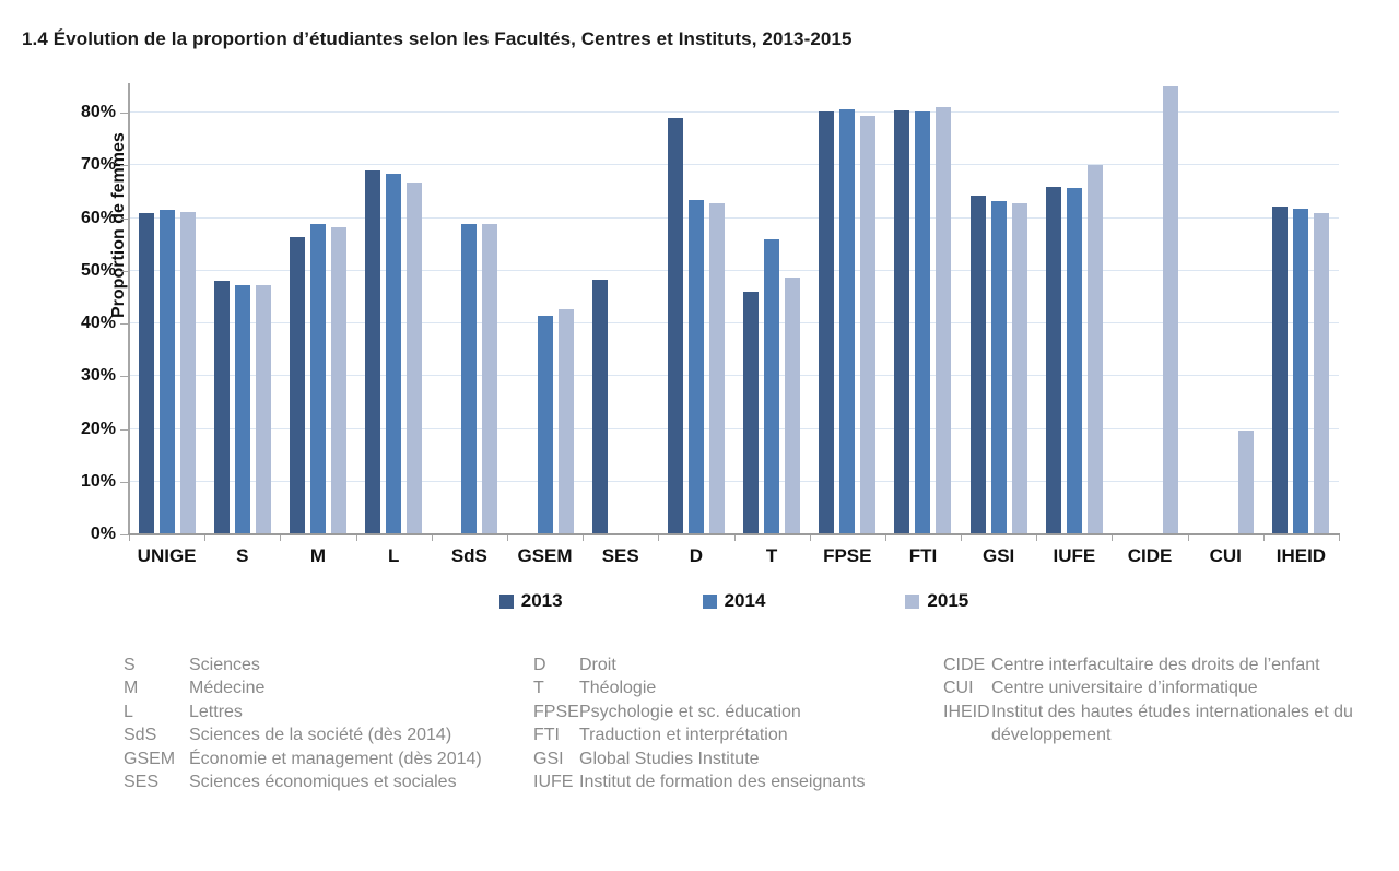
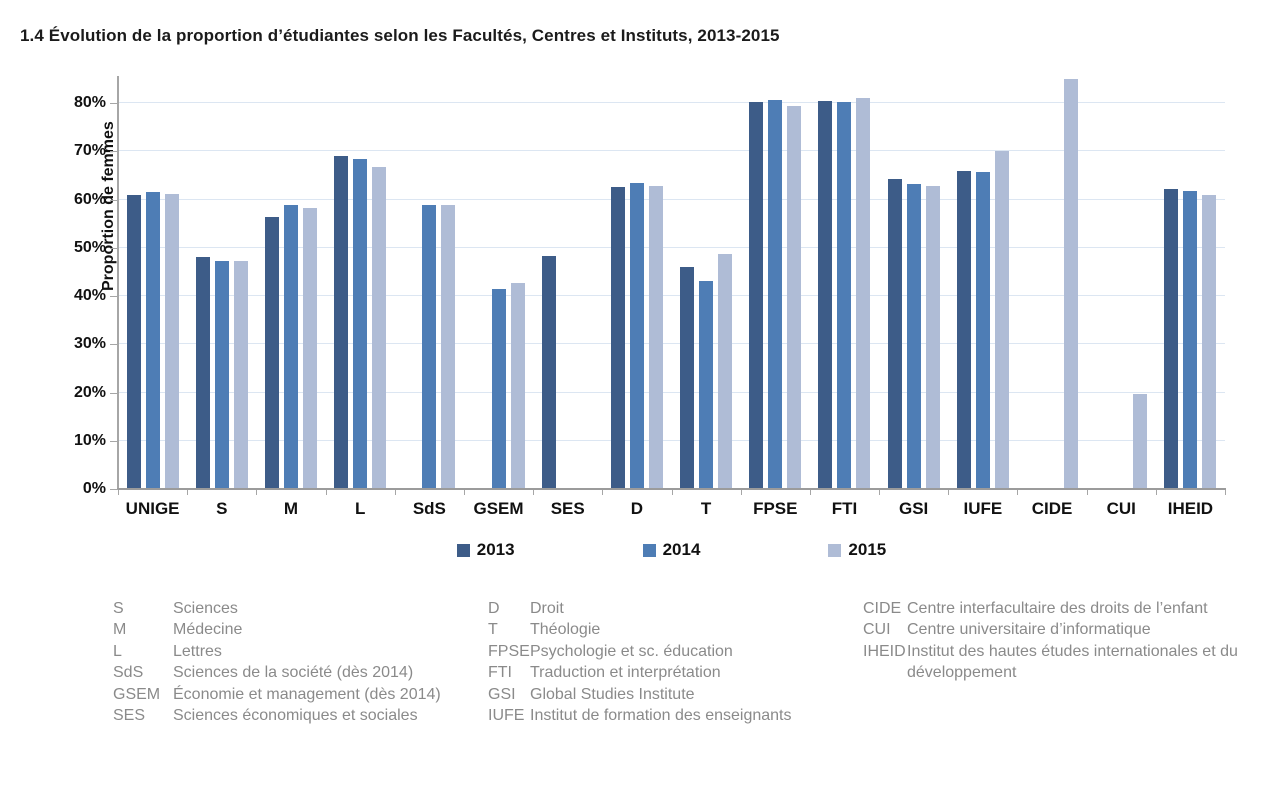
2013/D: 79% -> 62%
2014/T: 56% -> 43%
